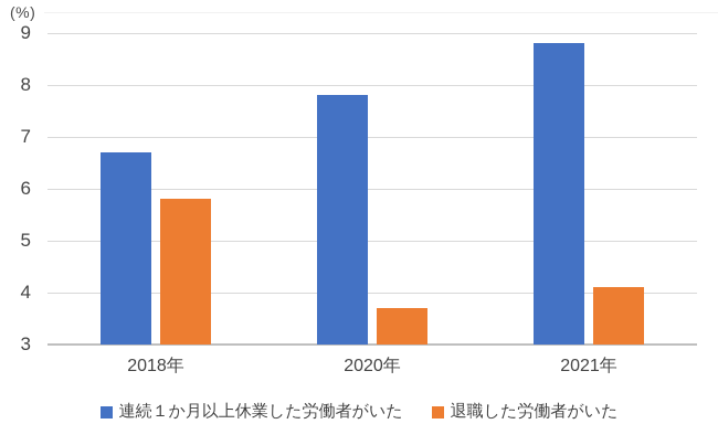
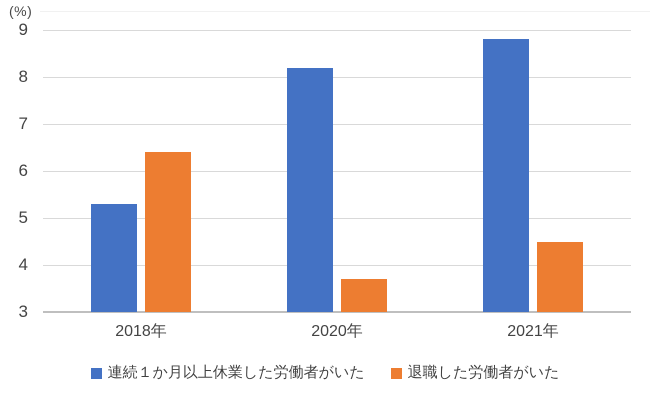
連続１か月以上休業した労働者がいた/2018年: 6.7 -> 5.3
退職した労働者がいた/2018年: 5.8 -> 6.4
連続１か月以上休業した労働者がいた/2020年: 7.8 -> 8.2
退職した労働者がいた/2021年: 4.1 -> 4.5
